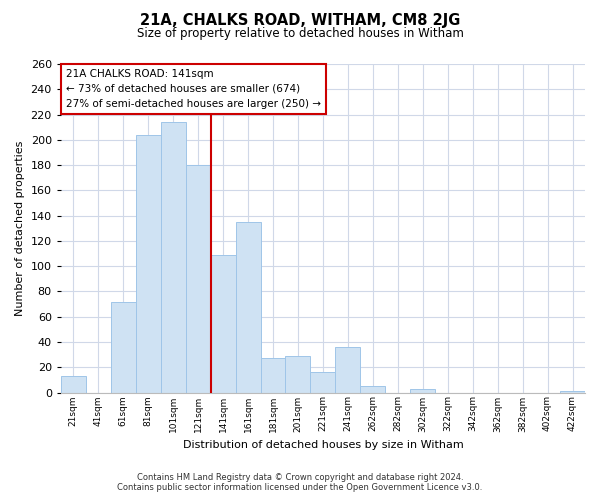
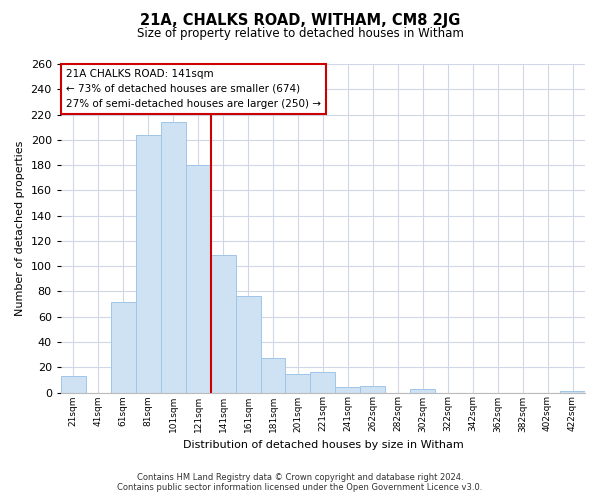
161sqm: 135 -> 76
201sqm: 29 -> 15
241sqm: 36 -> 4
